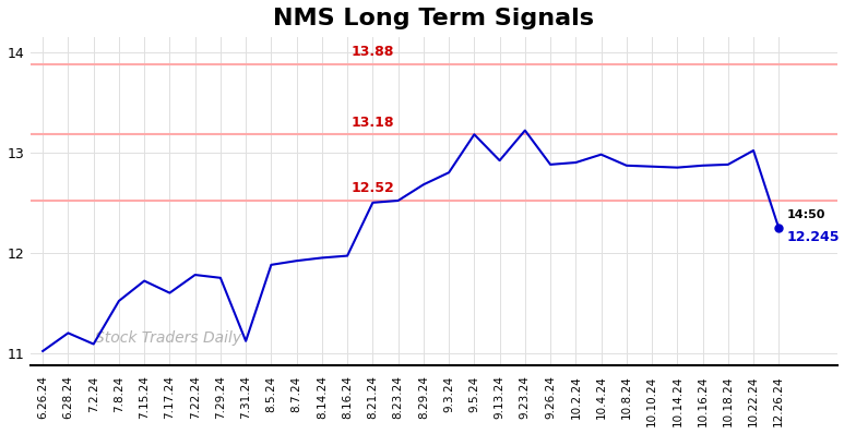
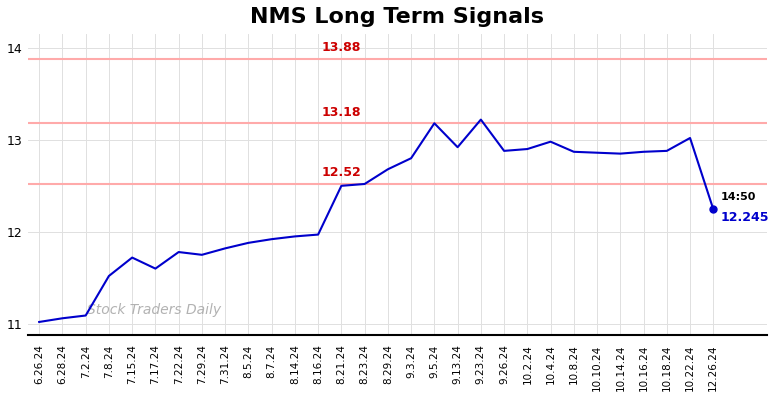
6.28.24: 11.20 -> 11.06
7.31.24: 11.12 -> 11.82
